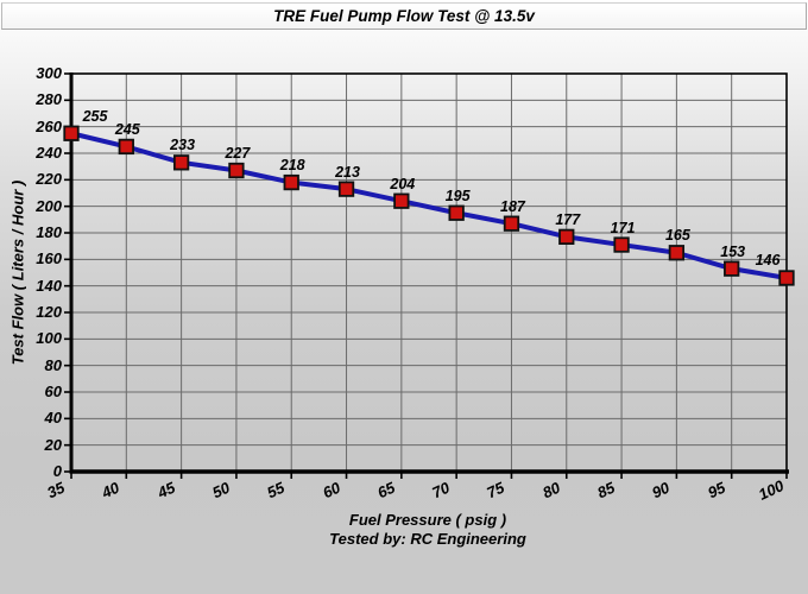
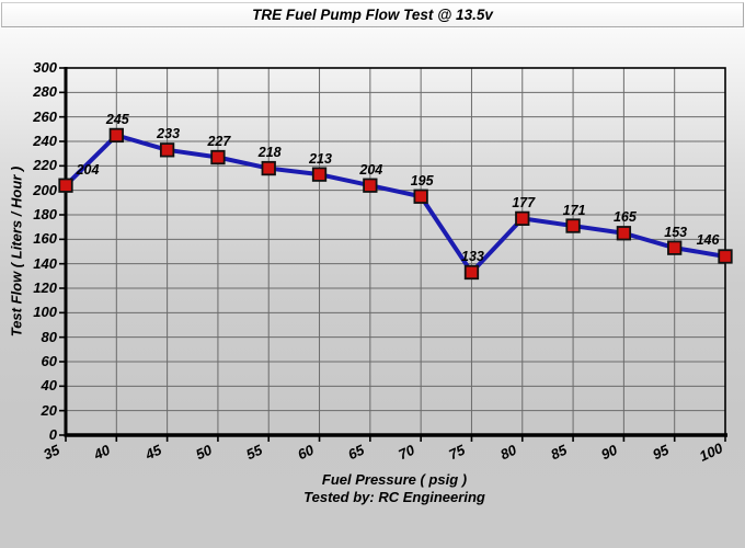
35: 255 -> 204
75: 187 -> 133
